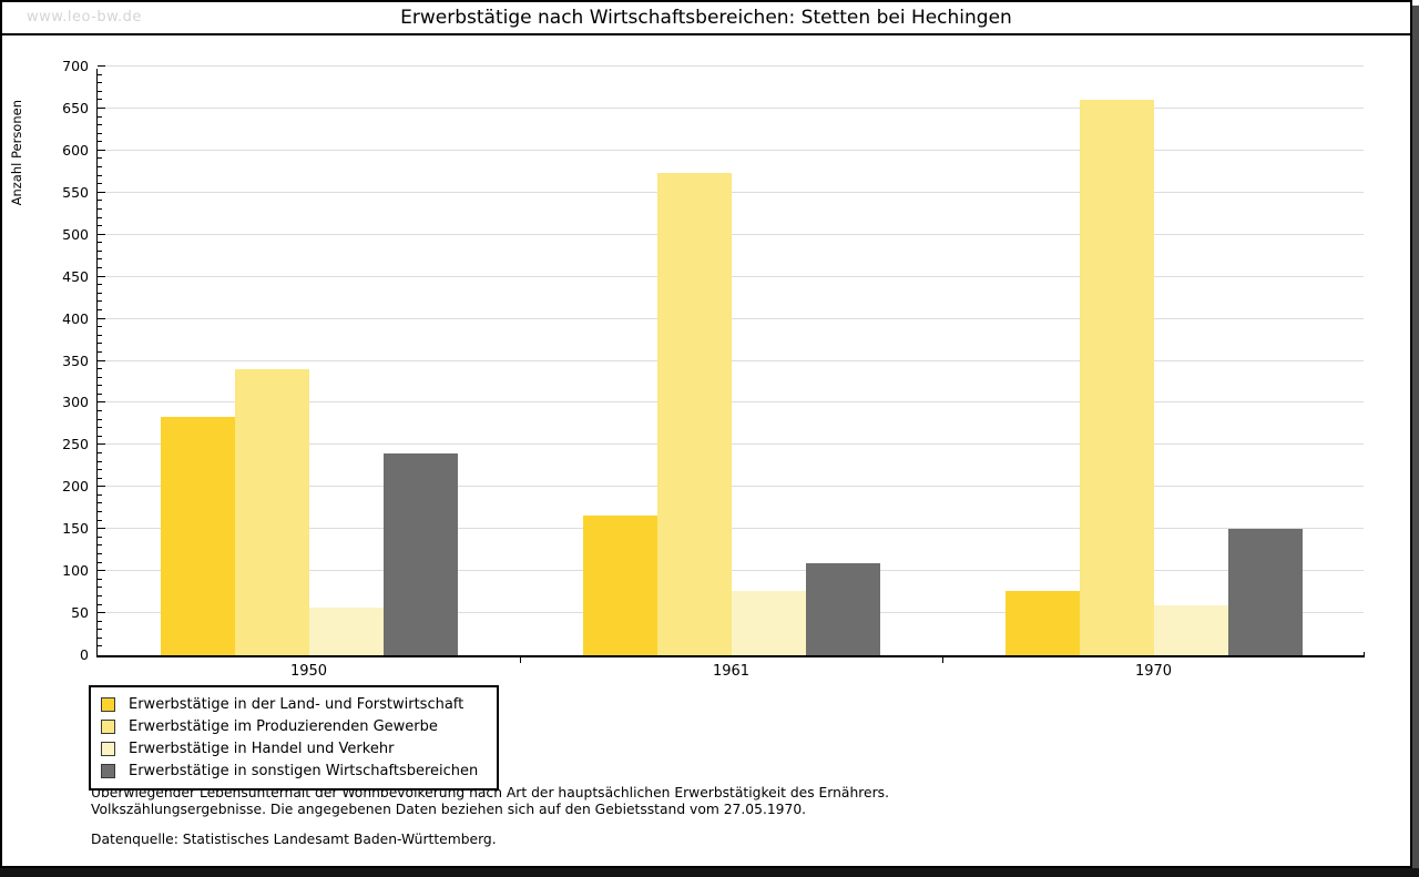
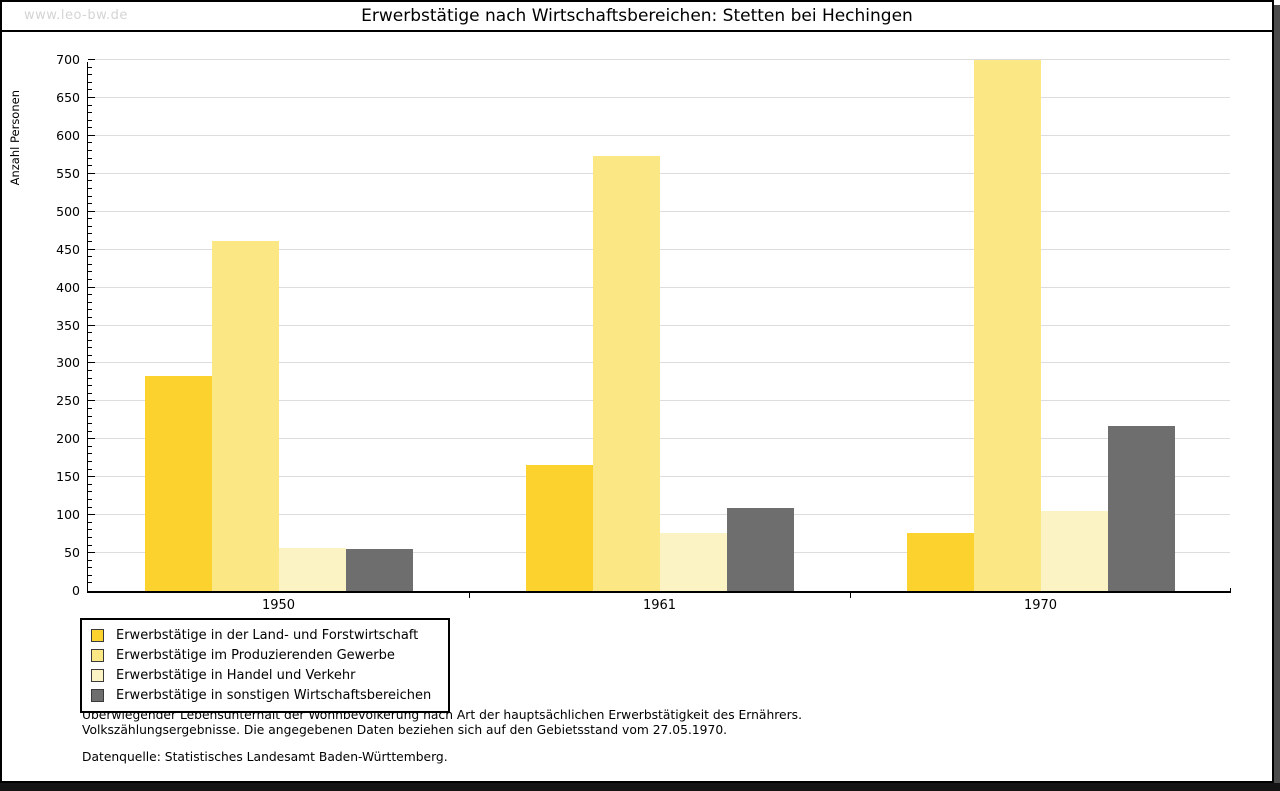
Erwerbstätige im Produzierenden Gewerbe/1950: 340 -> 460
Erwerbstätige in sonstigen Wirtschaftsbereichen/1950: 240 -> 60
Erwerbstätige im Produzierenden Gewerbe/1970: 660 -> 700
Erwerbstätige in Handel und Verkehr/1970: 60 -> 100
Erwerbstätige in sonstigen Wirtschaftsbereichen/1970: 150 -> 220
